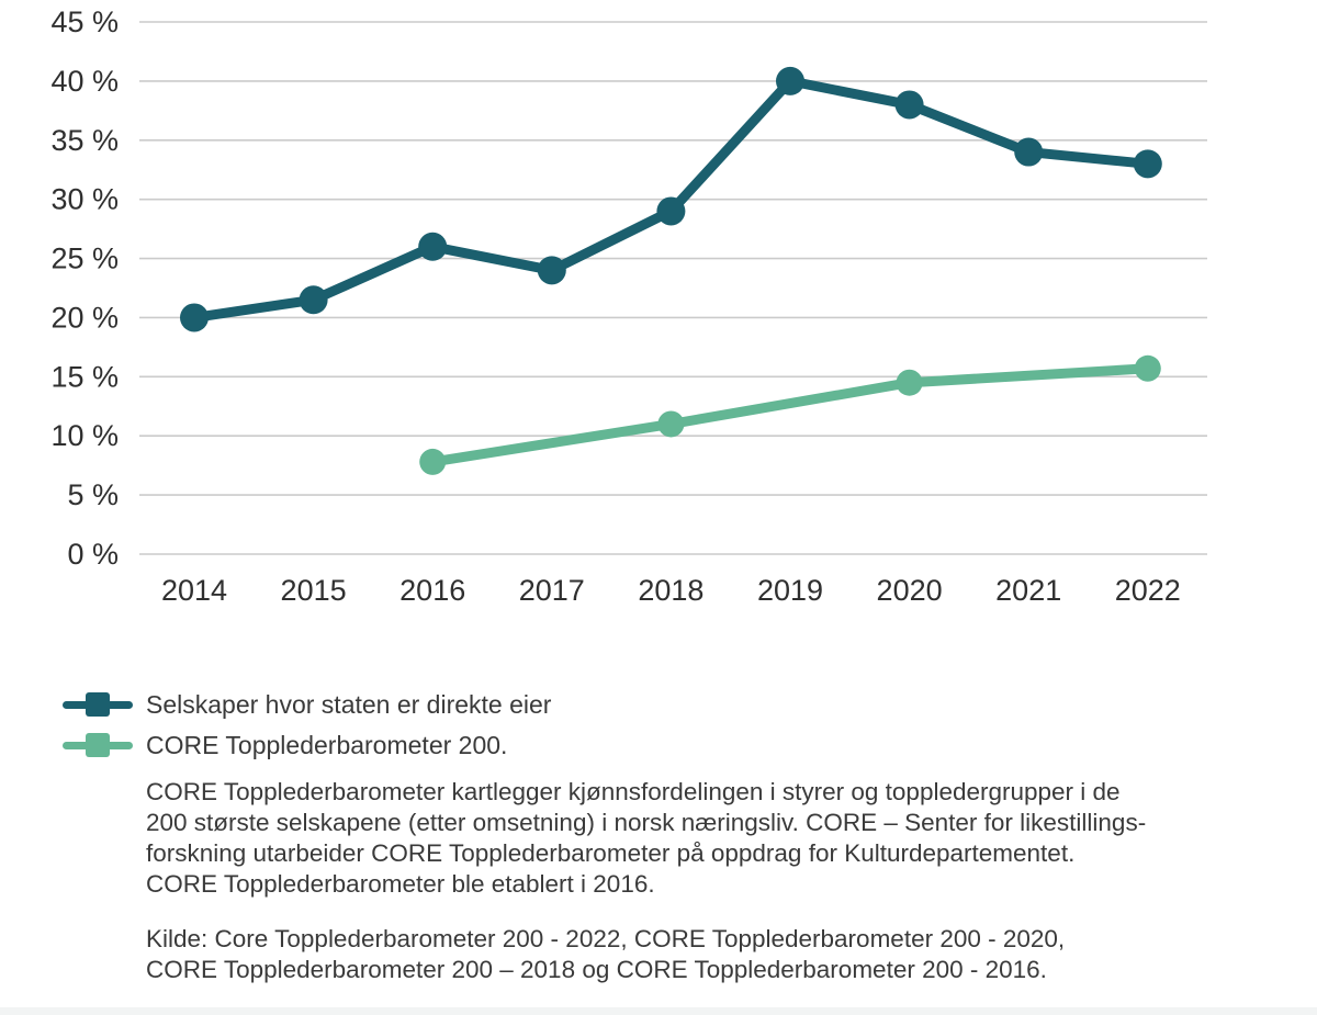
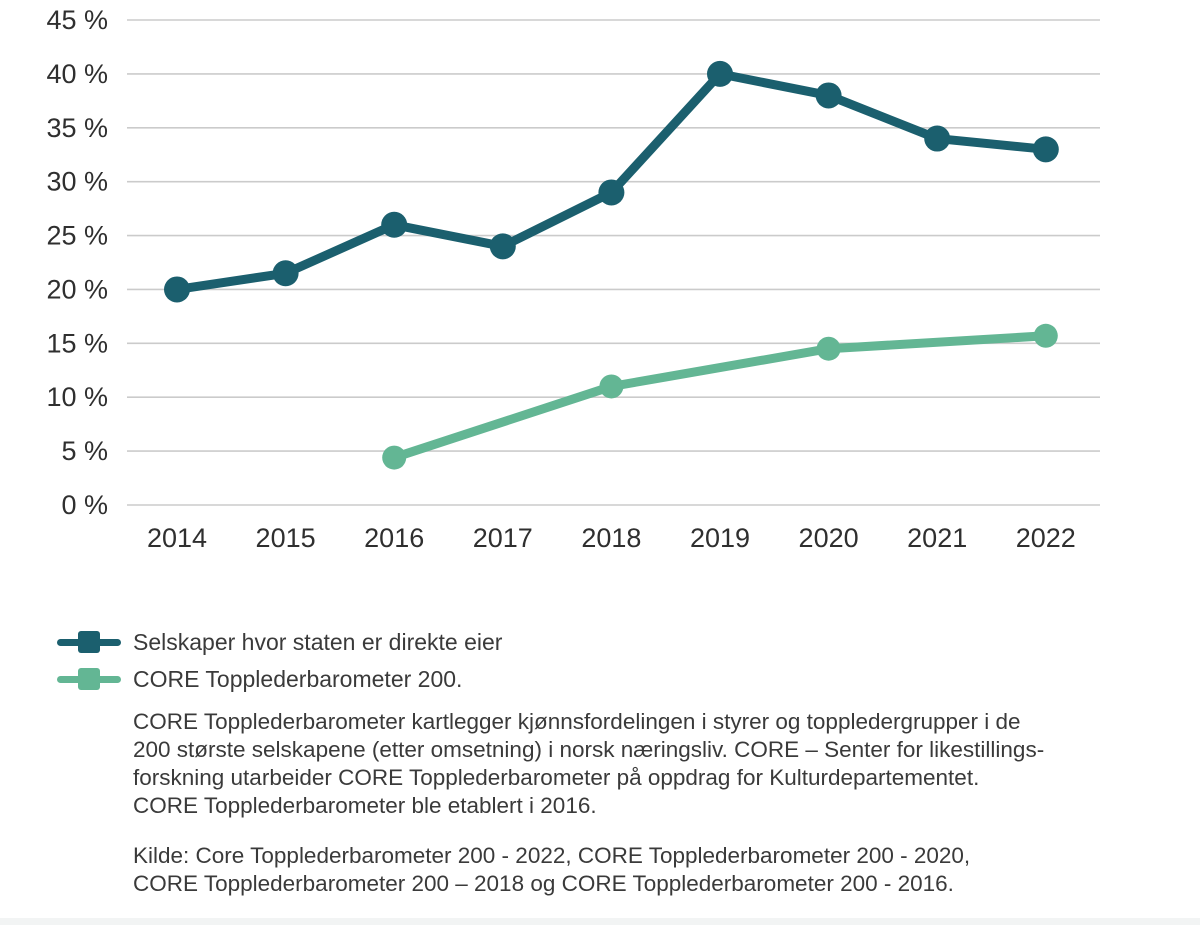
CORE Topplederbarometer 200./2016: 7.8% -> 4.4%
